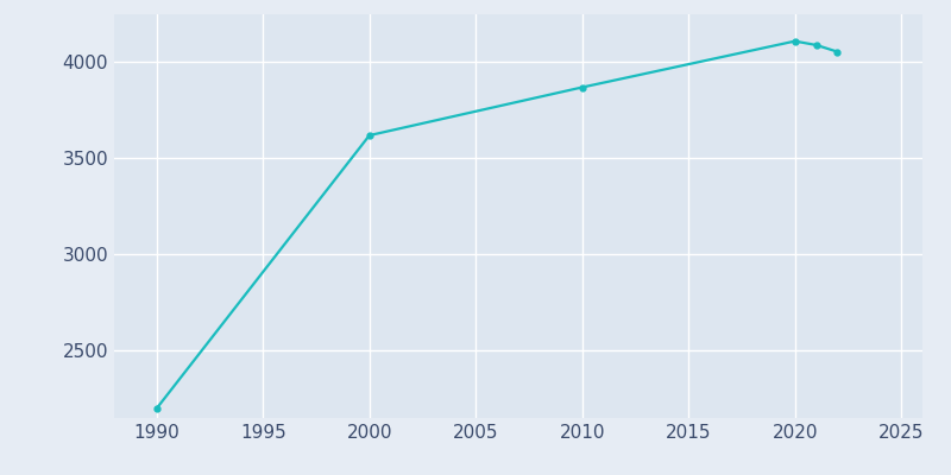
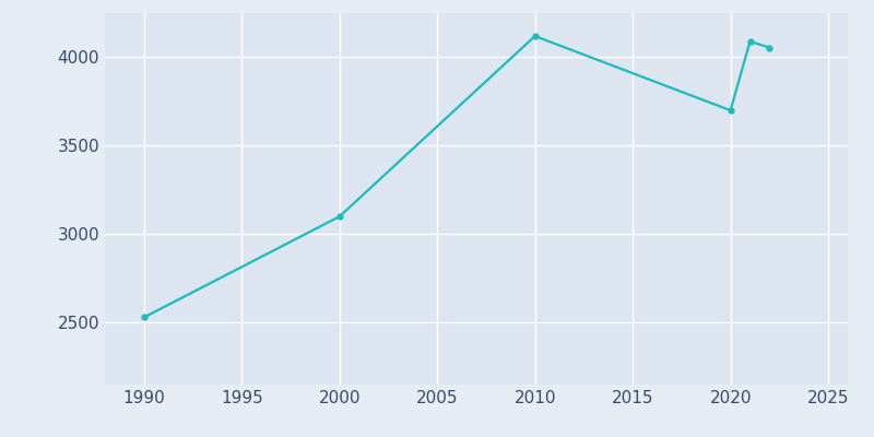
1990: 2200 -> 2530
2000: 3620 -> 3100
2010: 3870 -> 4120
2020: 4110 -> 3700
